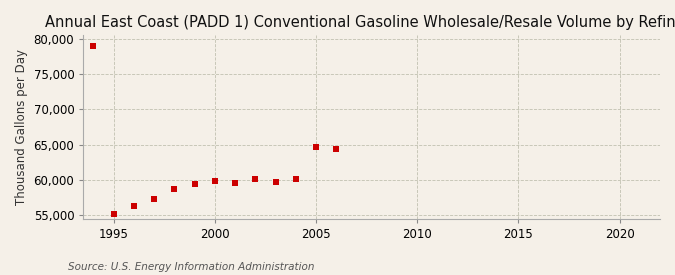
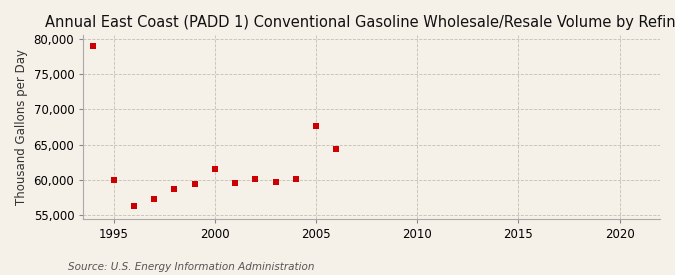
1995: 55,200 -> 60,000
2000: 59,800 -> 61,600
2005: 64,700 -> 67,600
